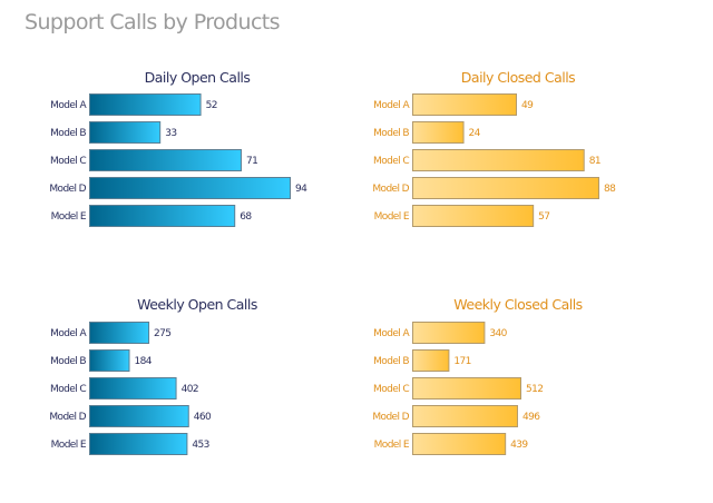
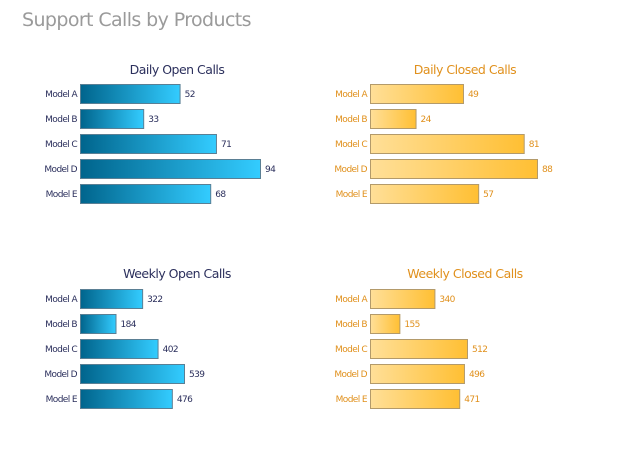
Weekly Open Calls/Model A: 275 -> 322
Weekly Open Calls/Model D: 460 -> 539
Weekly Open Calls/Model E: 453 -> 476
Weekly Closed Calls/Model B: 171 -> 155
Weekly Closed Calls/Model E: 439 -> 471
